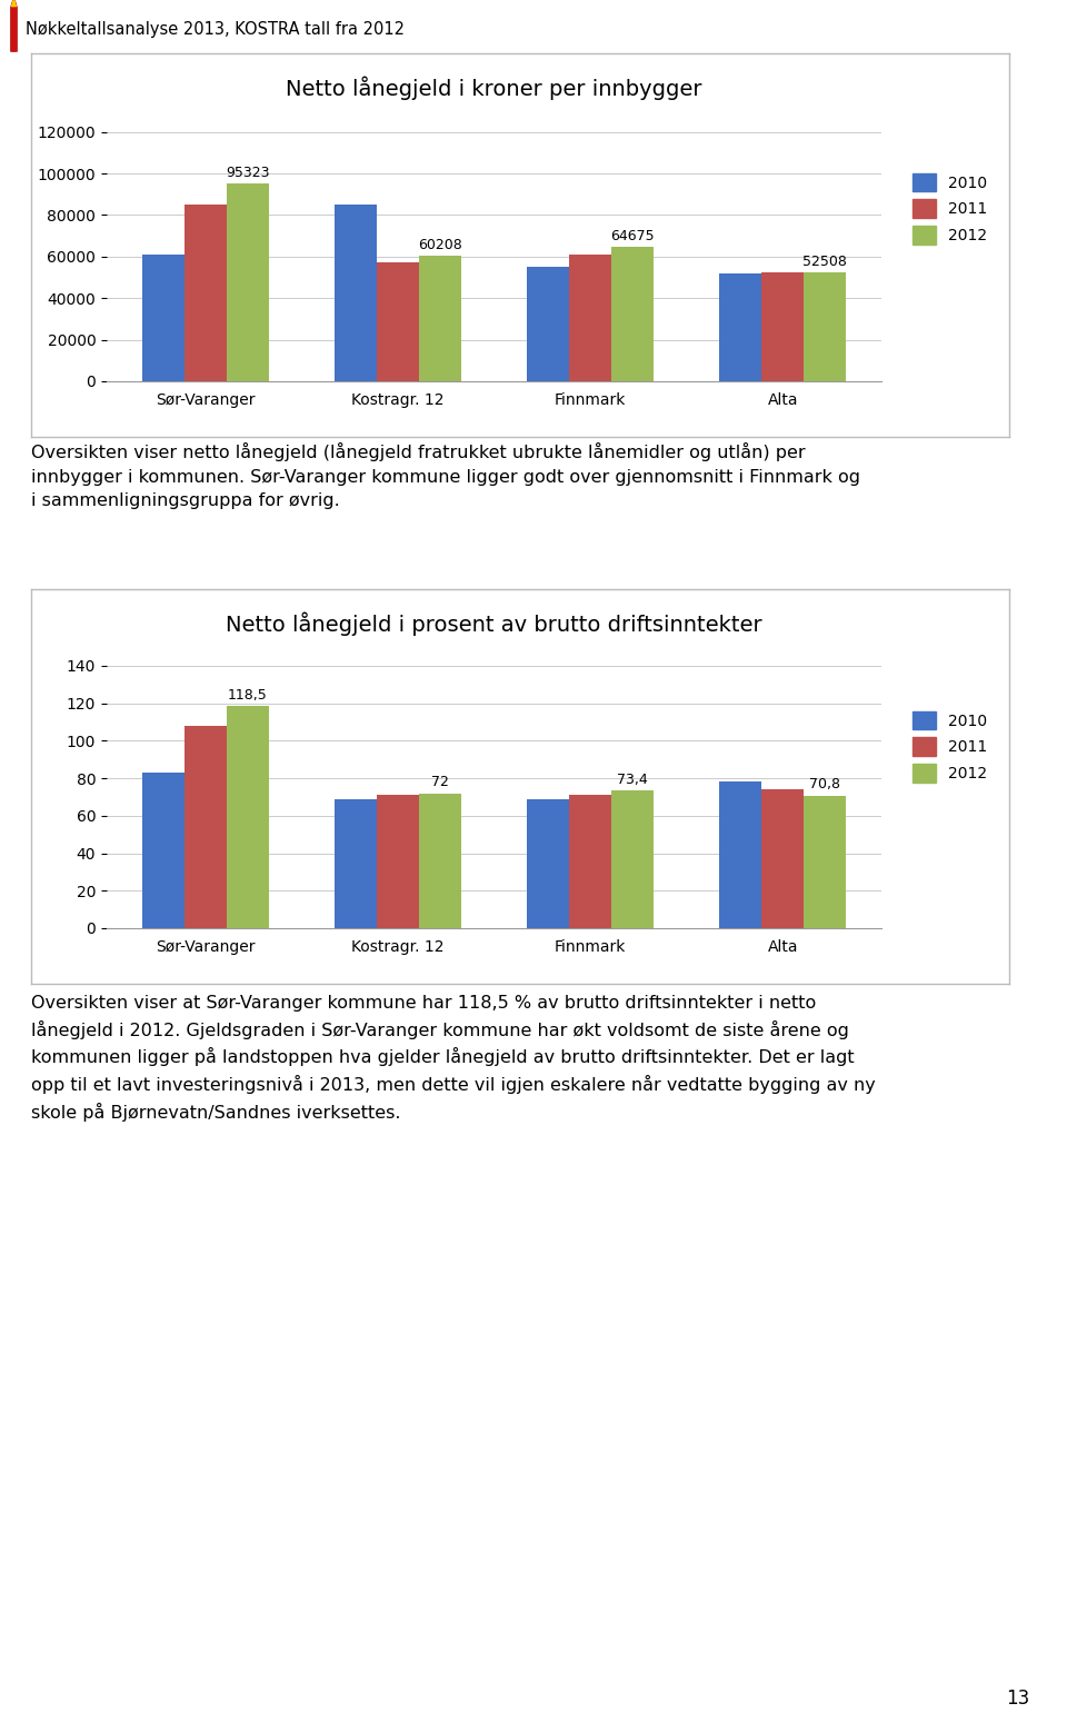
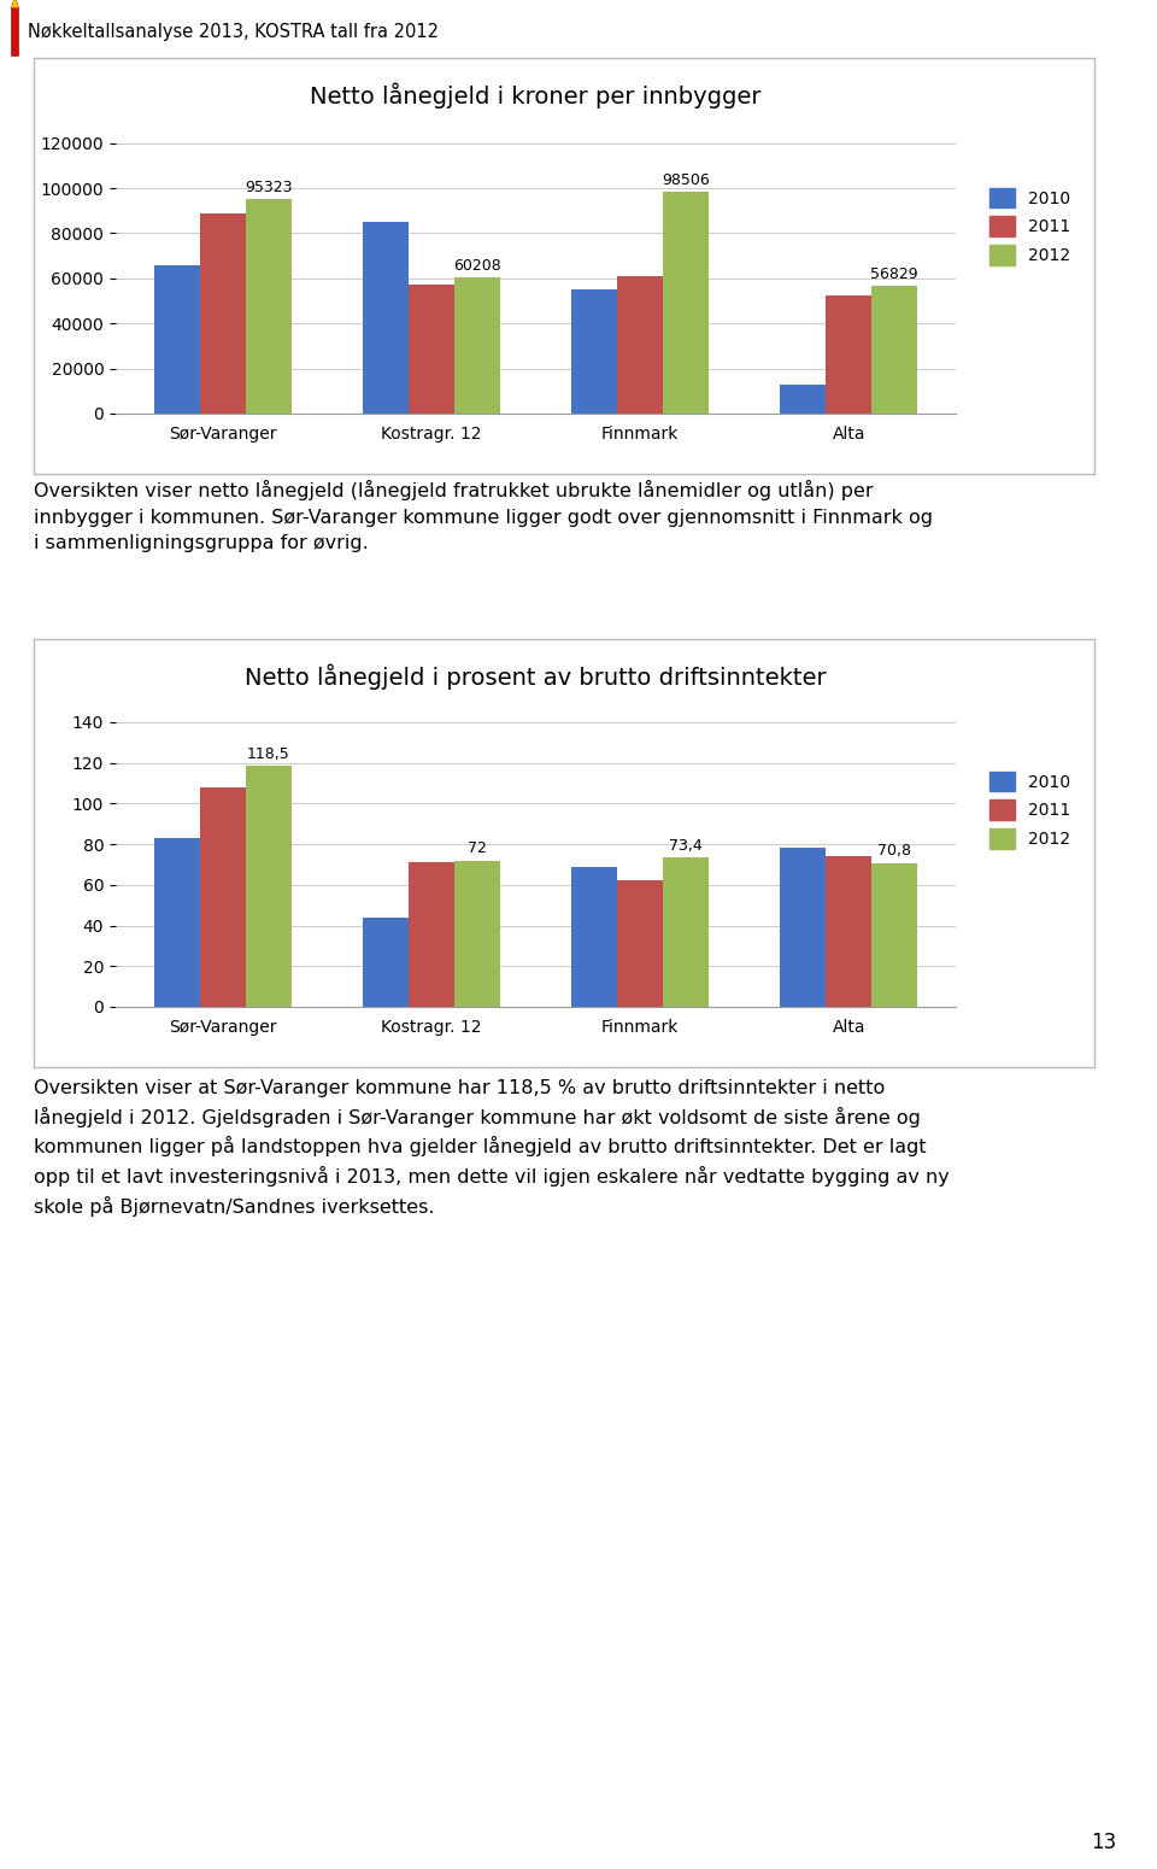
Netto lånegjeld i kroner per innbygger/2010/Sør-Varanger: 61000 -> 66000
Netto lånegjeld i kroner per innbygger/2011/Sør-Varanger: 85000 -> 89000
Netto lånegjeld i kroner per innbygger/2012/Finnmark: 64675 -> 98506
Netto lånegjeld i kroner per innbygger/2010/Alta: 52000 -> 13000
Netto lånegjeld i kroner per innbygger/2012/Alta: 52508 -> 56829
Netto lånegjeld i prosent av brutto driftsinntekter/2010/Kostragr. 12: 69 -> 44
Netto lånegjeld i prosent av brutto driftsinntekter/2011/Finnmark: 71 -> 62
